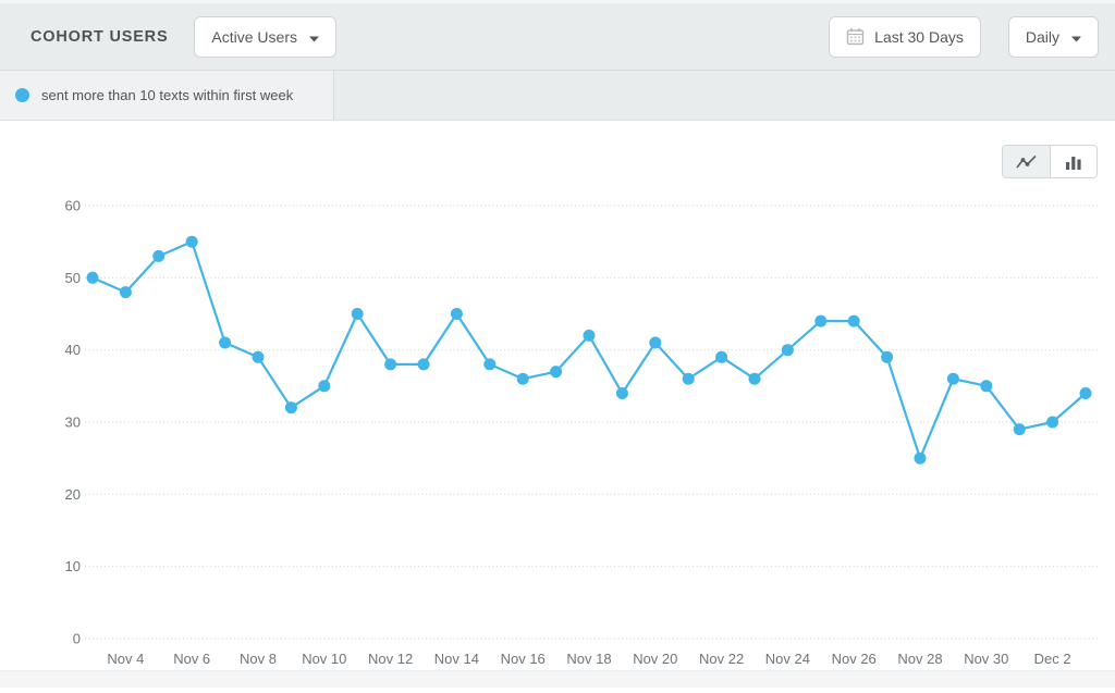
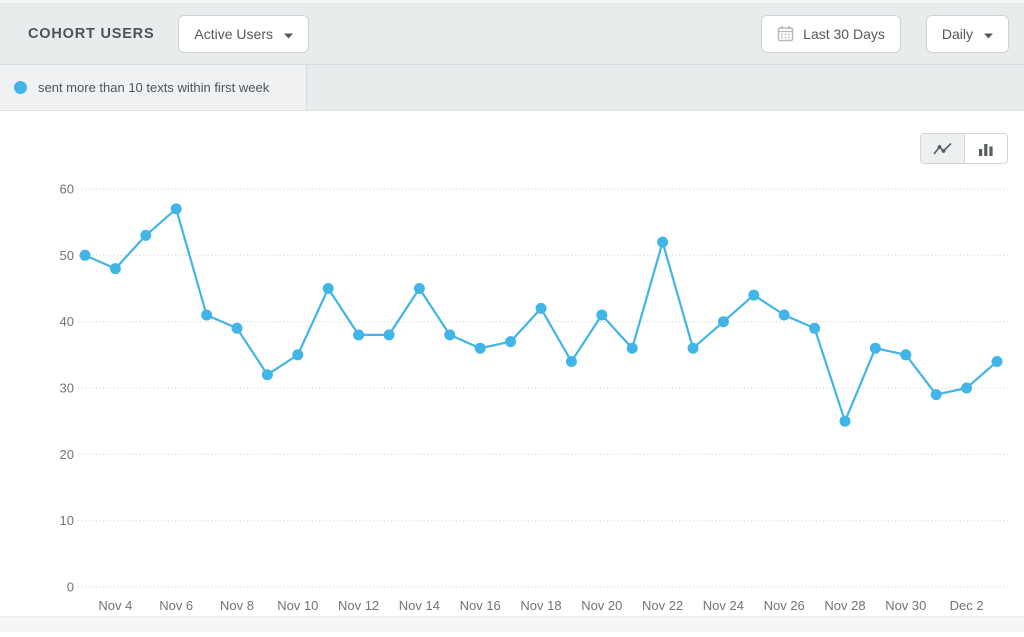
Nov 6: 55 -> 57
Nov 22: 39 -> 52
Nov 26: 44 -> 41
